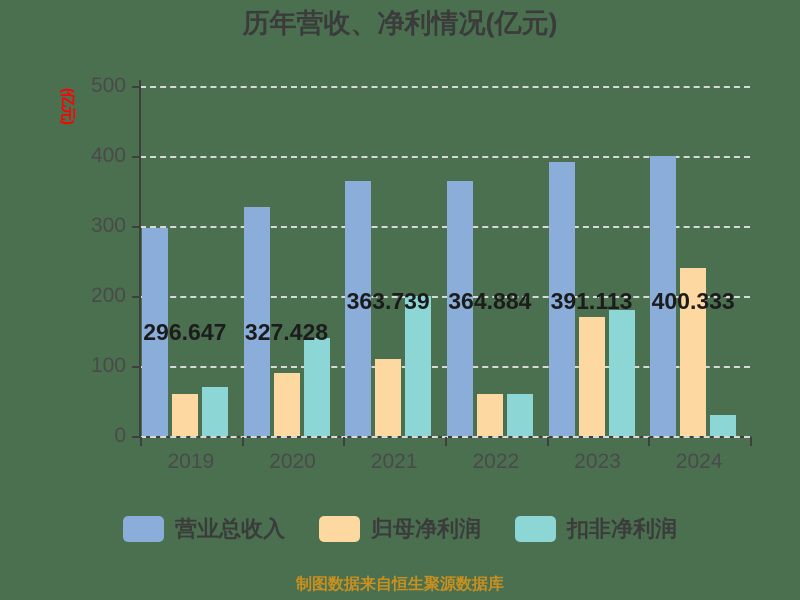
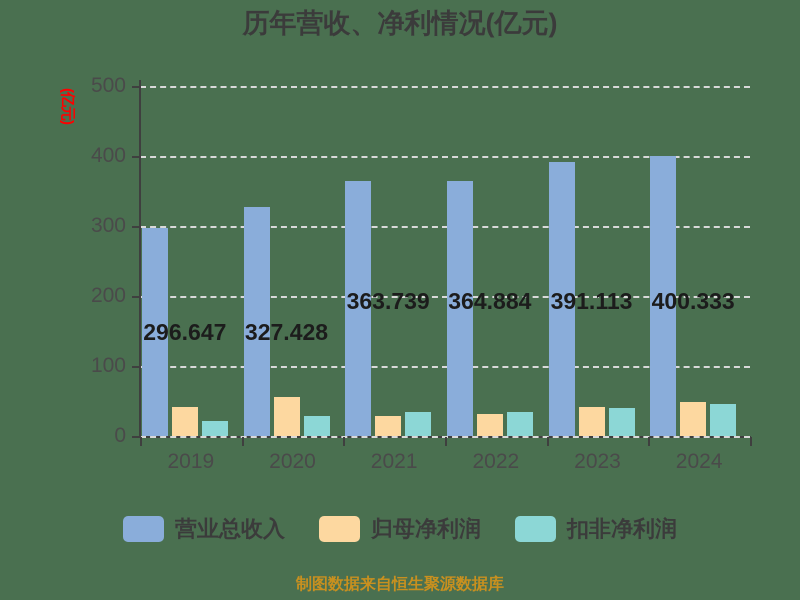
归母净利润/2019: 60 -> 40
扣非净利润/2019: 70 -> 20
归母净利润/2020: 90 -> 60
扣非净利润/2020: 140 -> 30
归母净利润/2021: 110 -> 30
扣非净利润/2021: 200 -> 30
归母净利润/2022: 60 -> 30
扣非净利润/2022: 60 -> 30
归母净利润/2023: 170 -> 40
扣非净利润/2023: 180 -> 40
归母净利润/2024: 240 -> 50
扣非净利润/2024: 30 -> 50
